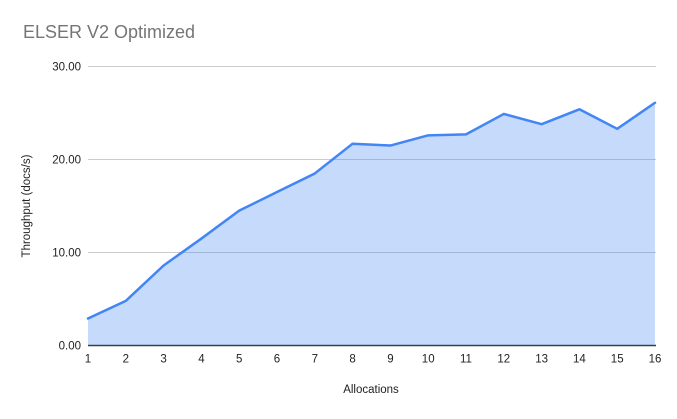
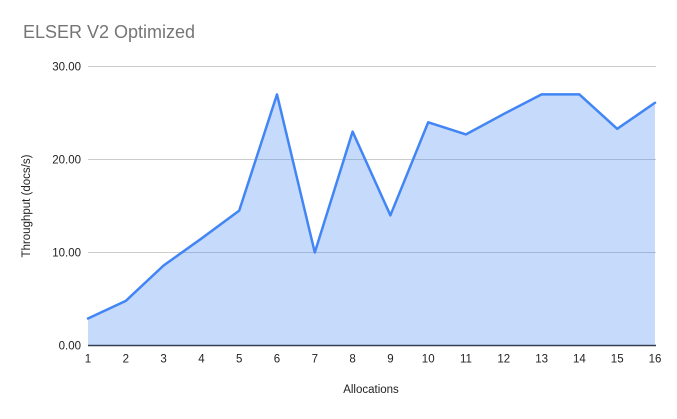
6: 16 -> 27
7: 18 -> 10
8: 22 -> 23
9: 22 -> 14
10: 23 -> 24
13: 24 -> 27
14: 25 -> 27
